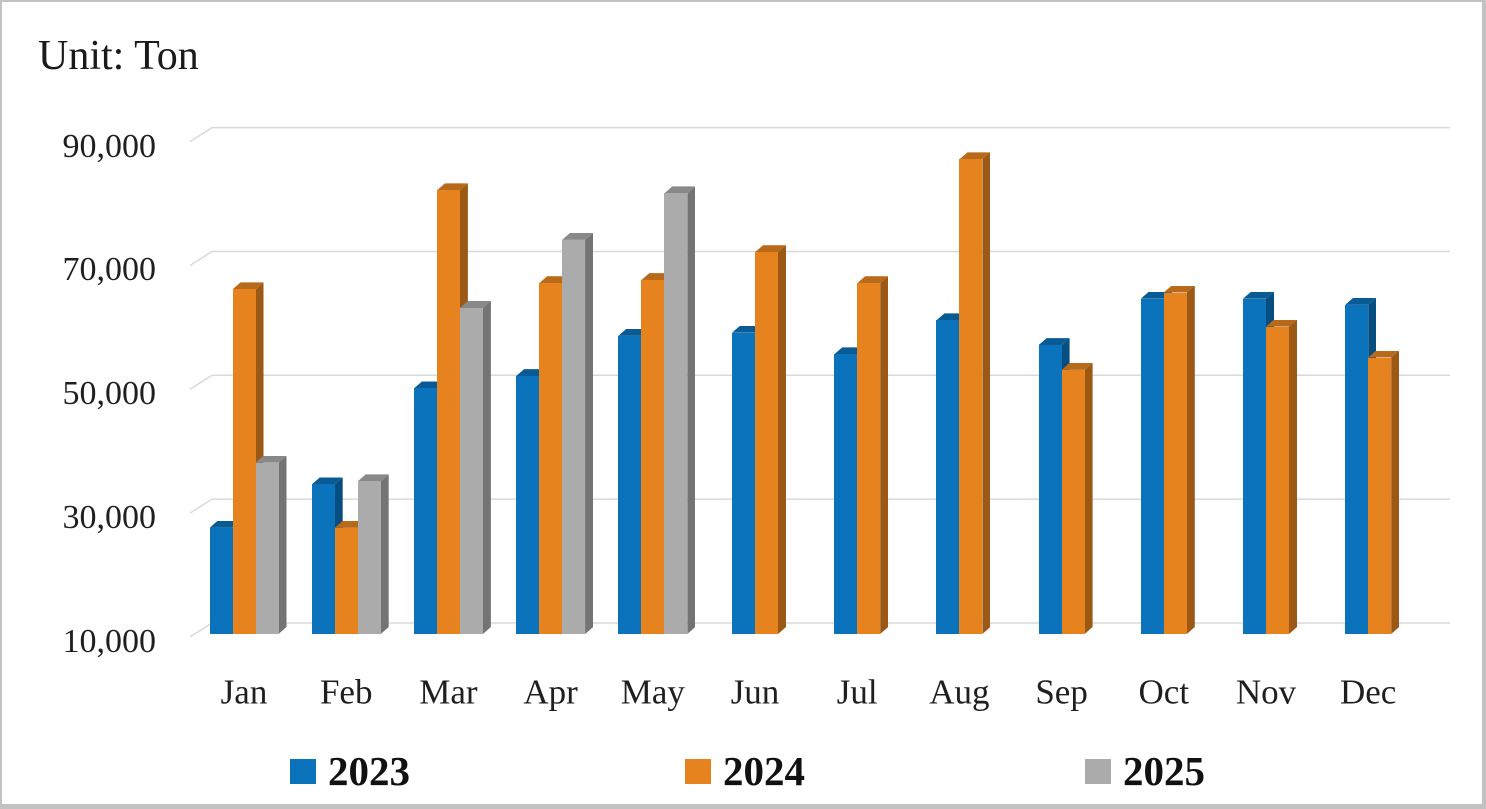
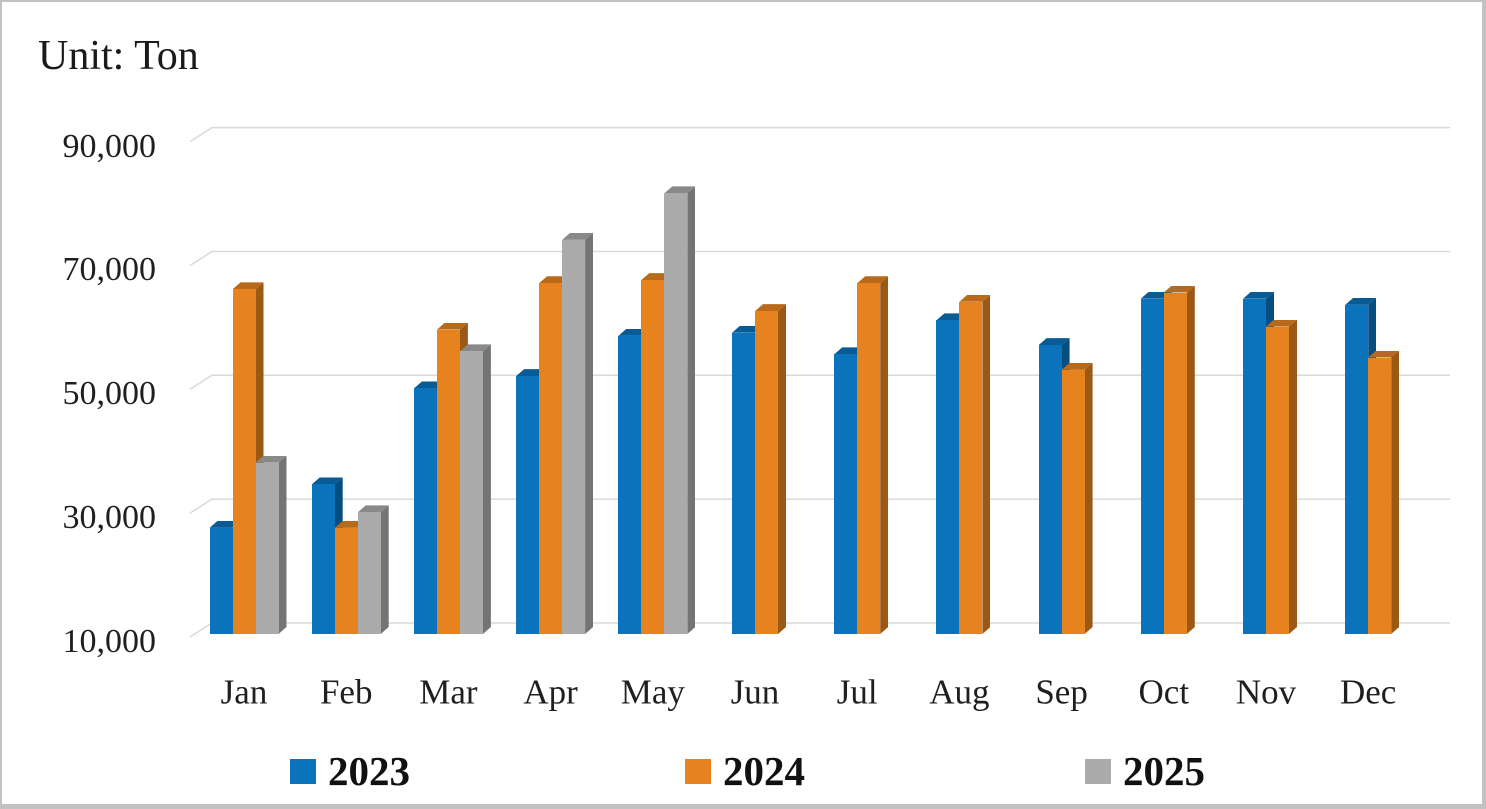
2025/Feb: 34000 -> 29000
2024/Mar: 81000 -> 58000
2025/Mar: 62000 -> 55000
2024/Jun: 71000 -> 62000
2024/Aug: 86000 -> 63000
